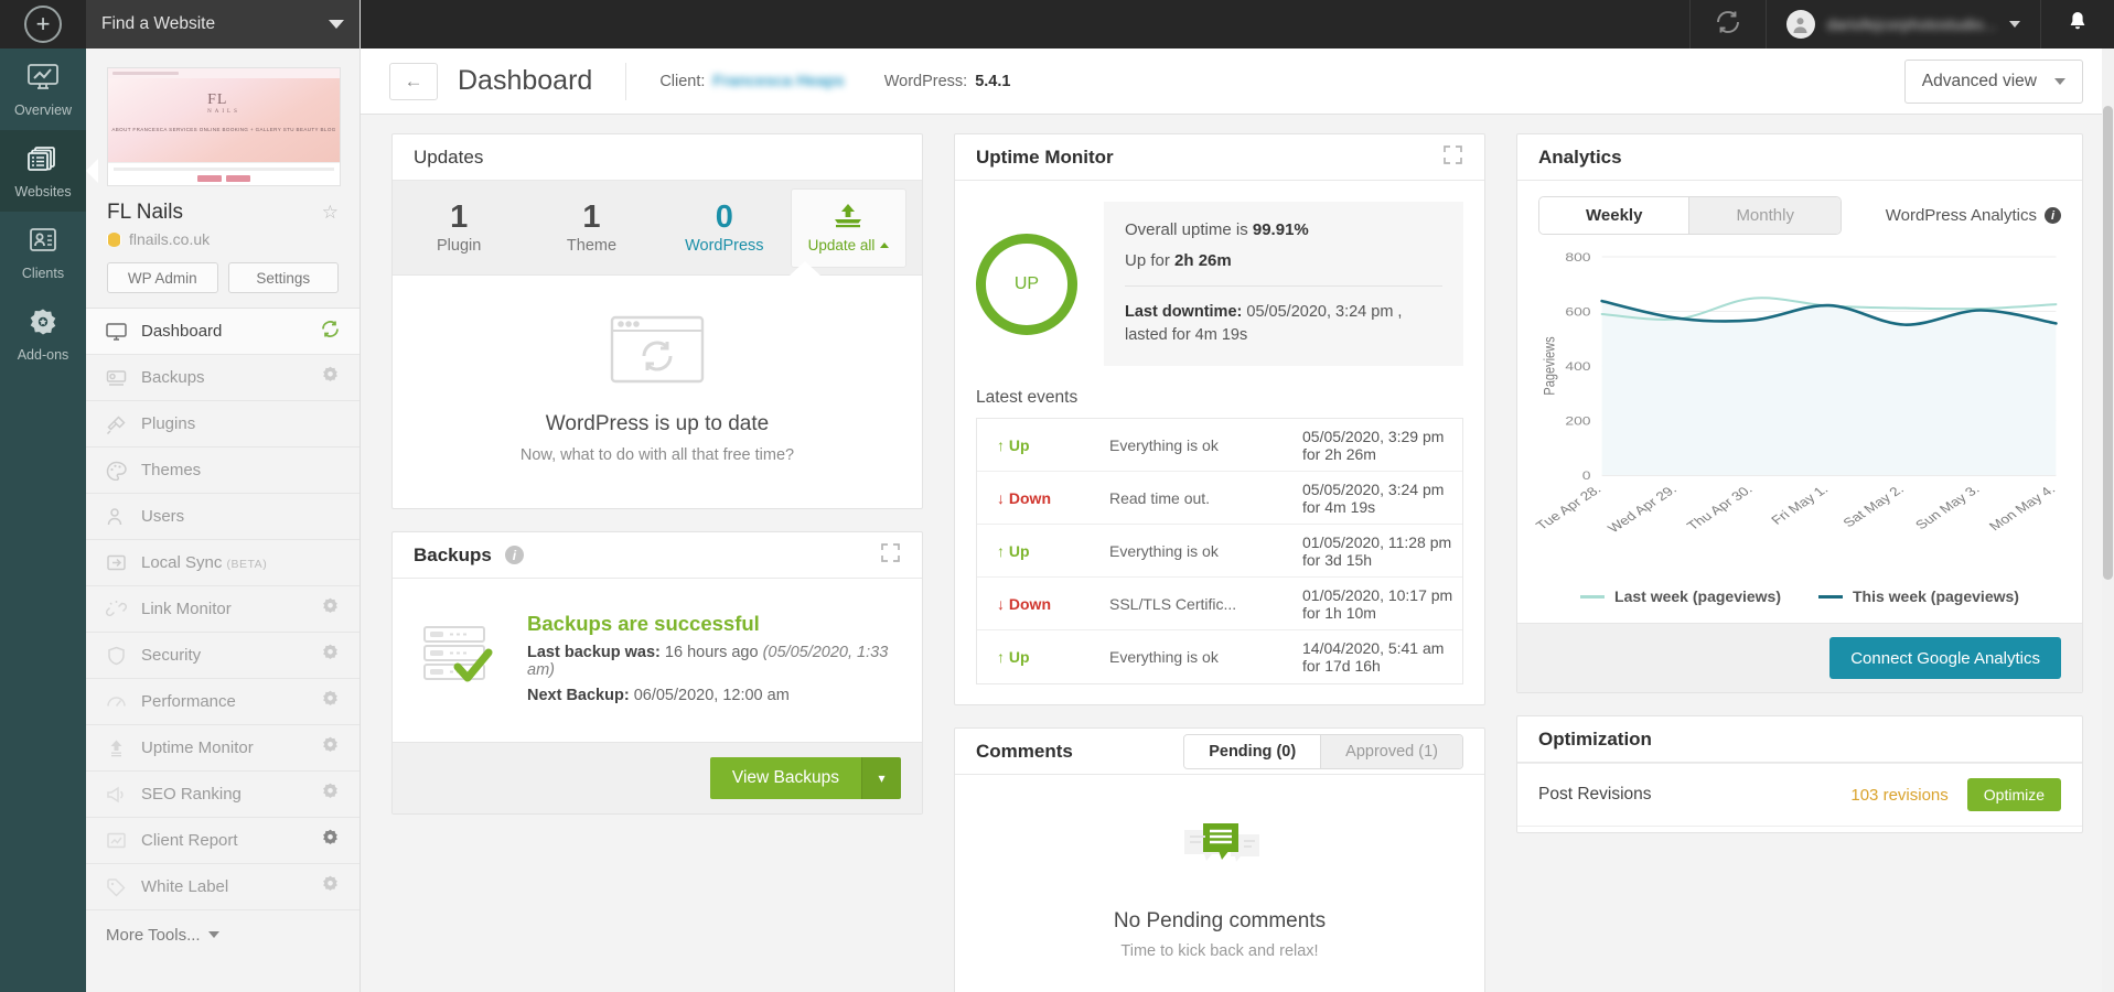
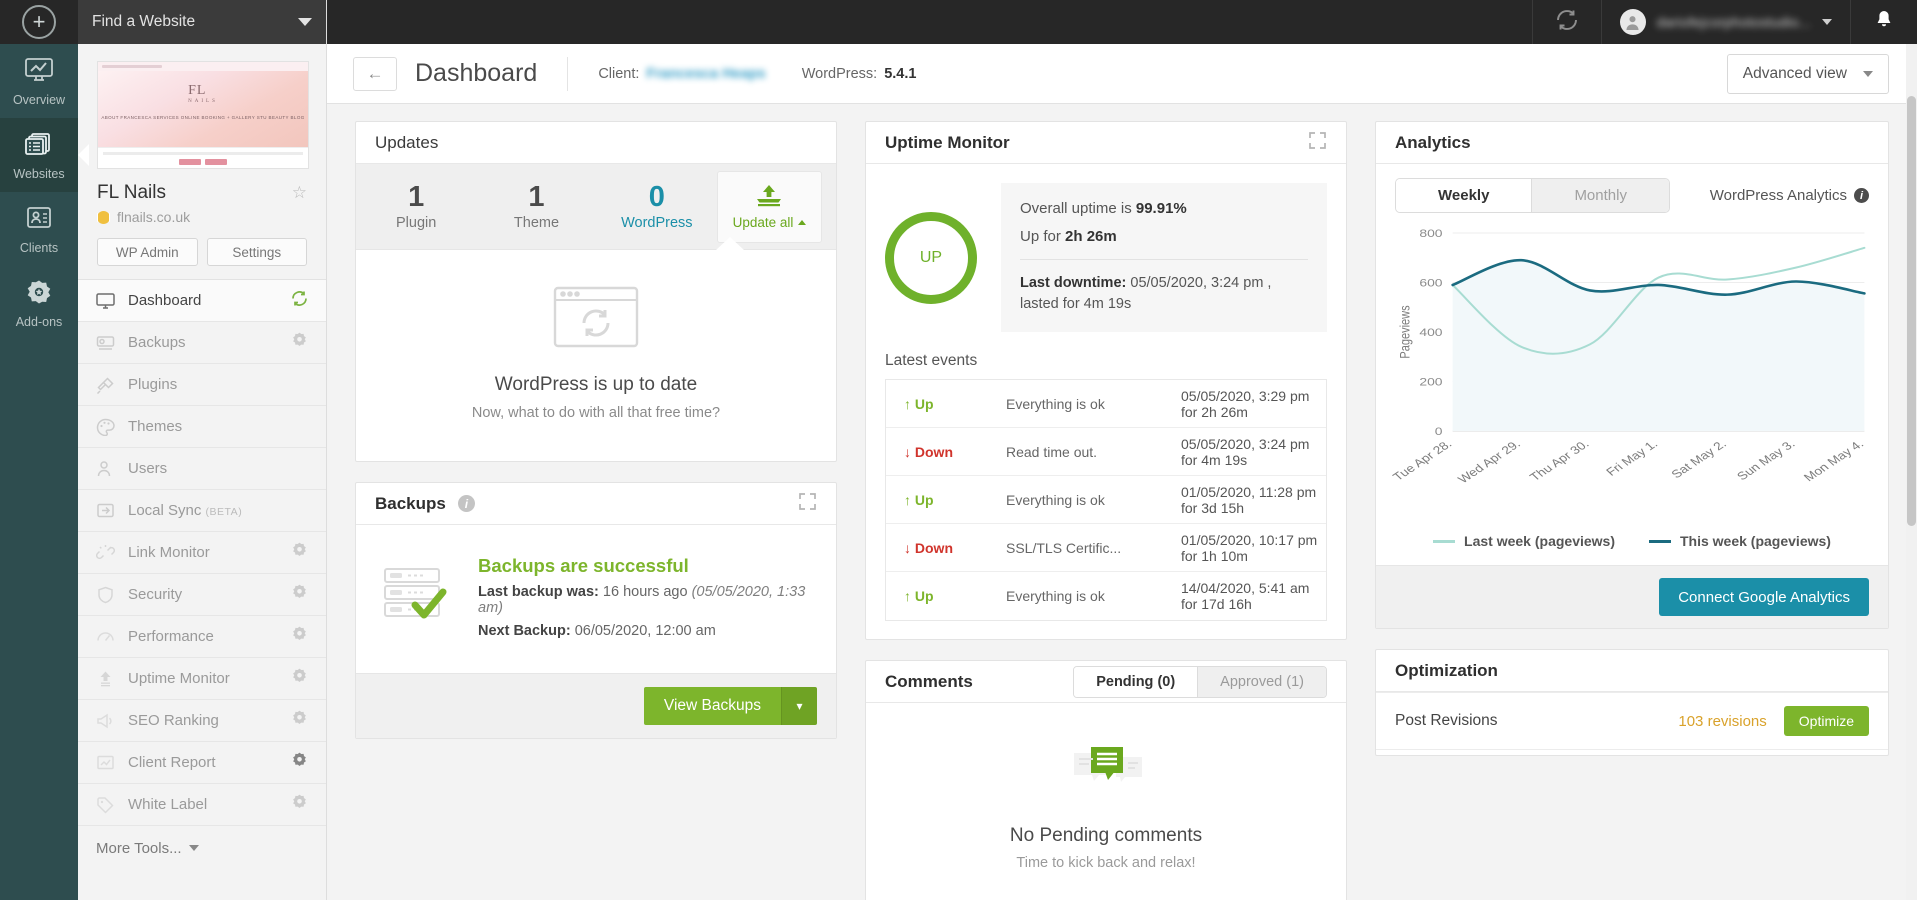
This week (pageviews)/Tue Apr 28.: 640 -> 590
Last week (pageviews)/Wed Apr 29.: 570 -> 340
This week (pageviews)/Wed Apr 29.: 580 -> 690
Last week (pageviews)/Thu Apr 30.: 650 -> 350
This week (pageviews)/Fri May 1.: 620 -> 590
Last week (pageviews)/Sun May 3.: 610 -> 660
Last week (pageviews)/Mon May 4.: 630 -> 740
